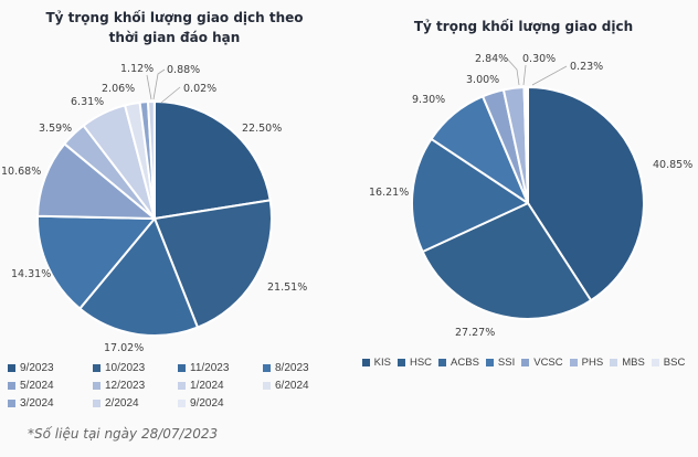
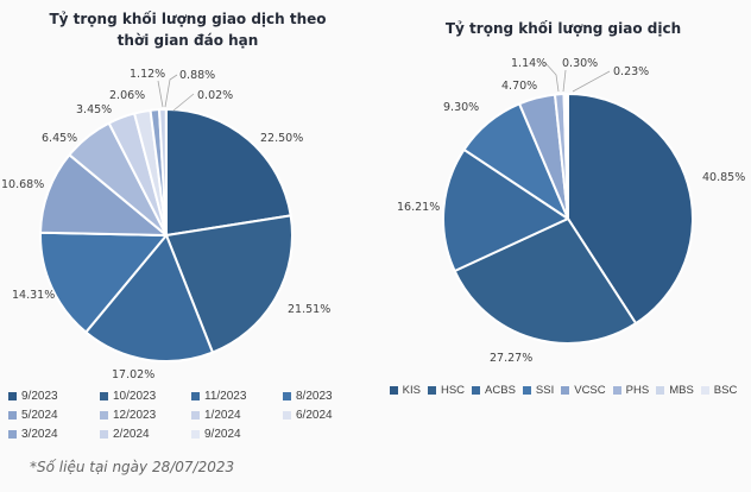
Tỷ trọng khối lượng giao dịch theo thời gian đáo hạn/12/2023: 3.59% -> 6.45%
Tỷ trọng khối lượng giao dịch theo thời gian đáo hạn/1/2024: 6.31% -> 3.45%
Tỷ trọng khối lượng giao dịch/VCSC: 3.00% -> 4.70%
Tỷ trọng khối lượng giao dịch/PHS: 2.84% -> 1.14%
